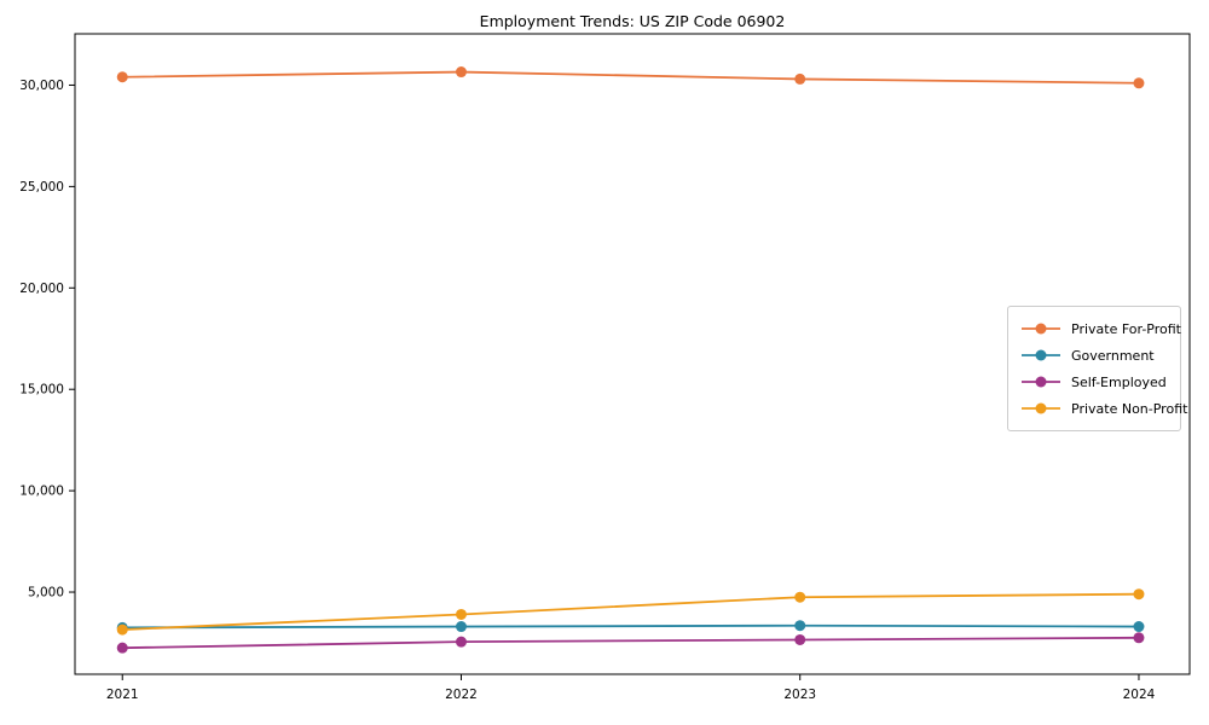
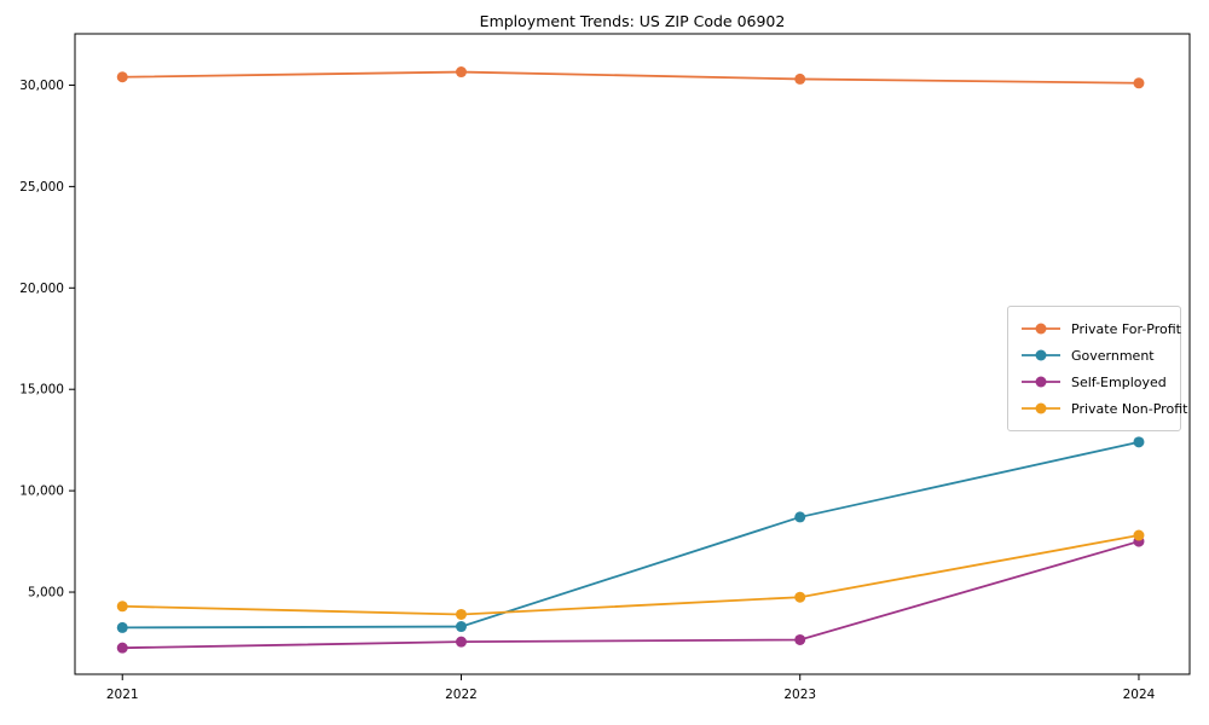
Private Non-Profit/2021: 3200 -> 4300
Government/2023: 3400 -> 8700
Government/2024: 3300 -> 12400
Self-Employed/2024: 2800 -> 7500
Private Non-Profit/2024: 4900 -> 7800
